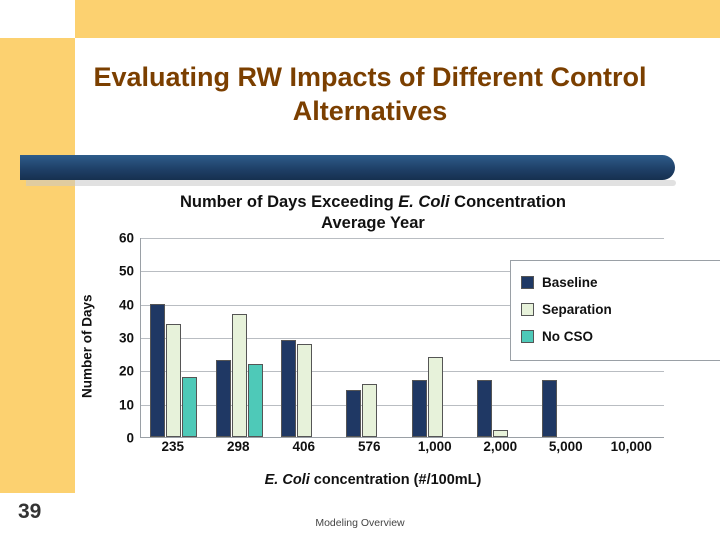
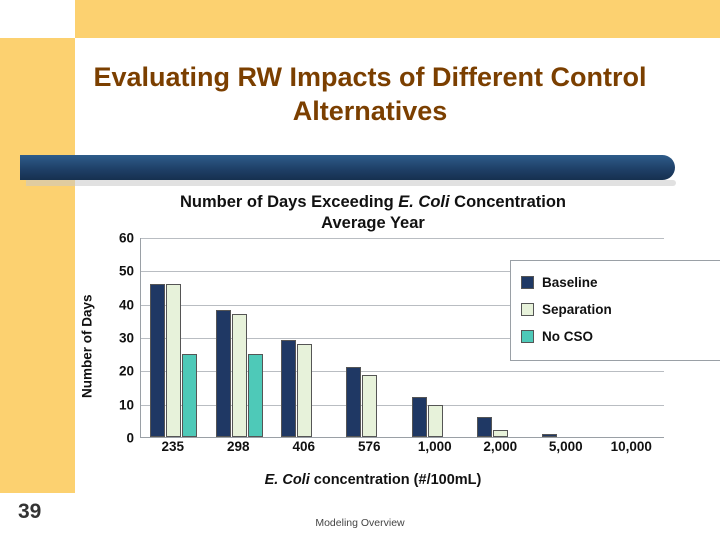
Baseline/235: 40 -> 46
Separation/235: 34 -> 46
No CSO/235: 18 -> 25
Baseline/298: 23 -> 38
No CSO/298: 22 -> 25
Baseline/576: 14 -> 21
Separation/576: 16 -> 18
Baseline/1,000: 17 -> 12
Separation/1,000: 24 -> 10
Baseline/2,000: 17 -> 6
Baseline/5,000: 17 -> 1
